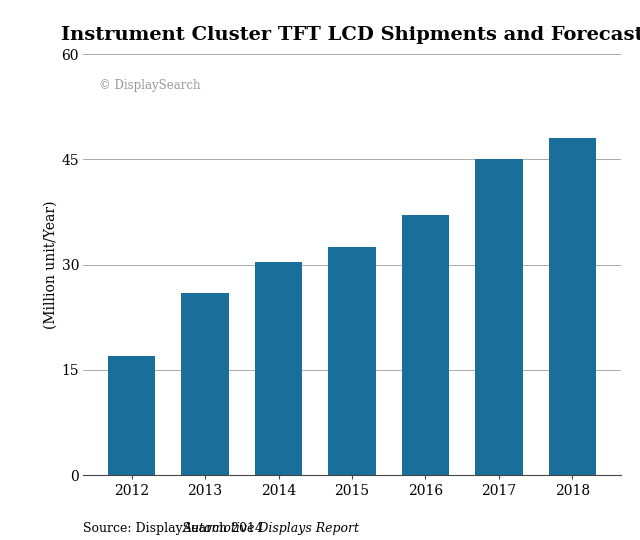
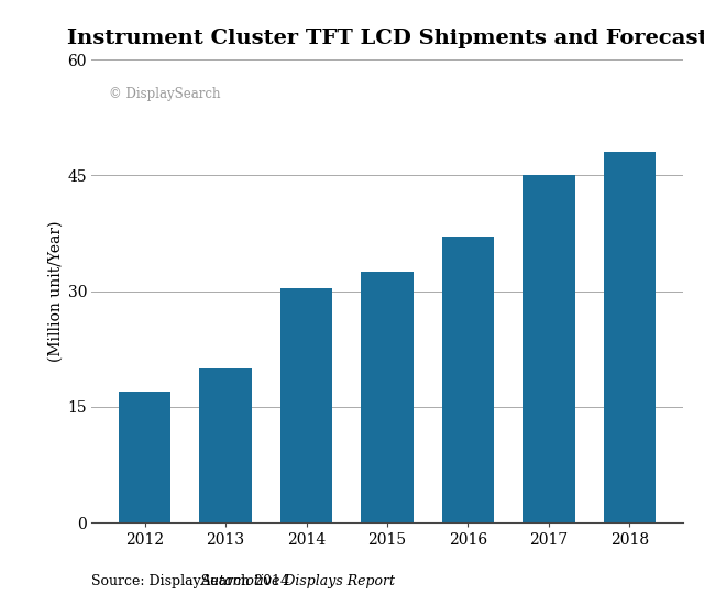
2013: 26.0 -> 20.0
